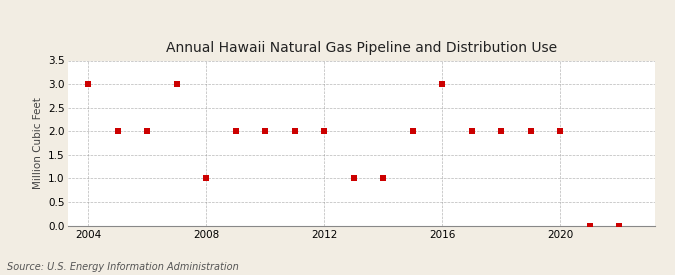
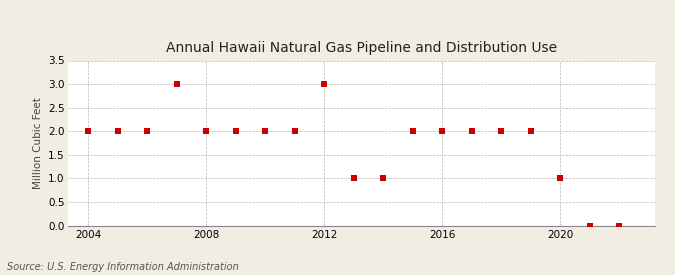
2004: 3 -> 2
2008: 1 -> 2
2012: 2 -> 3
2016: 3 -> 2
2020: 2 -> 1
